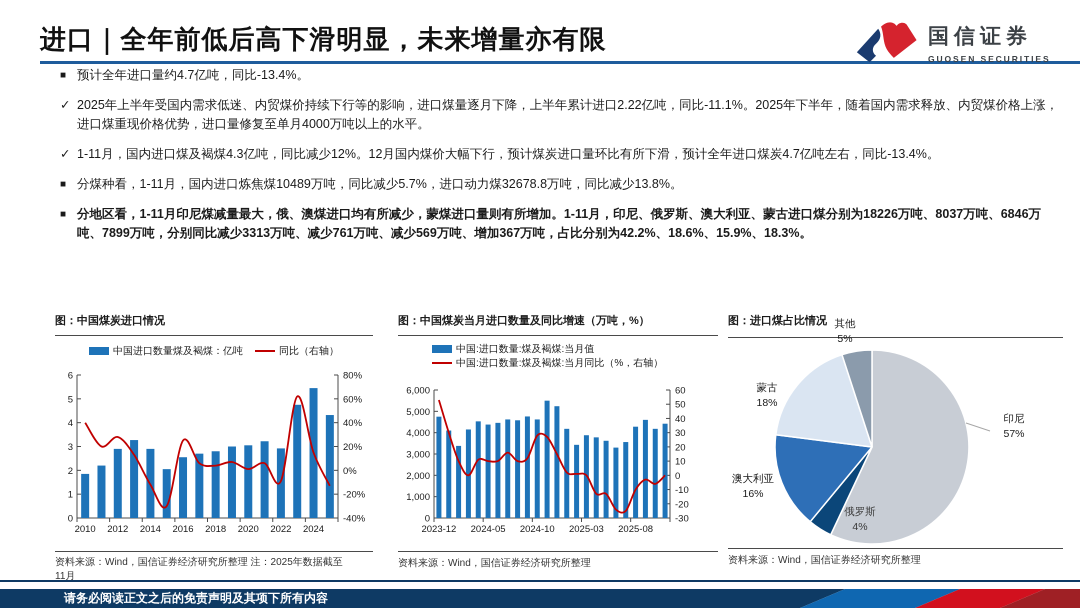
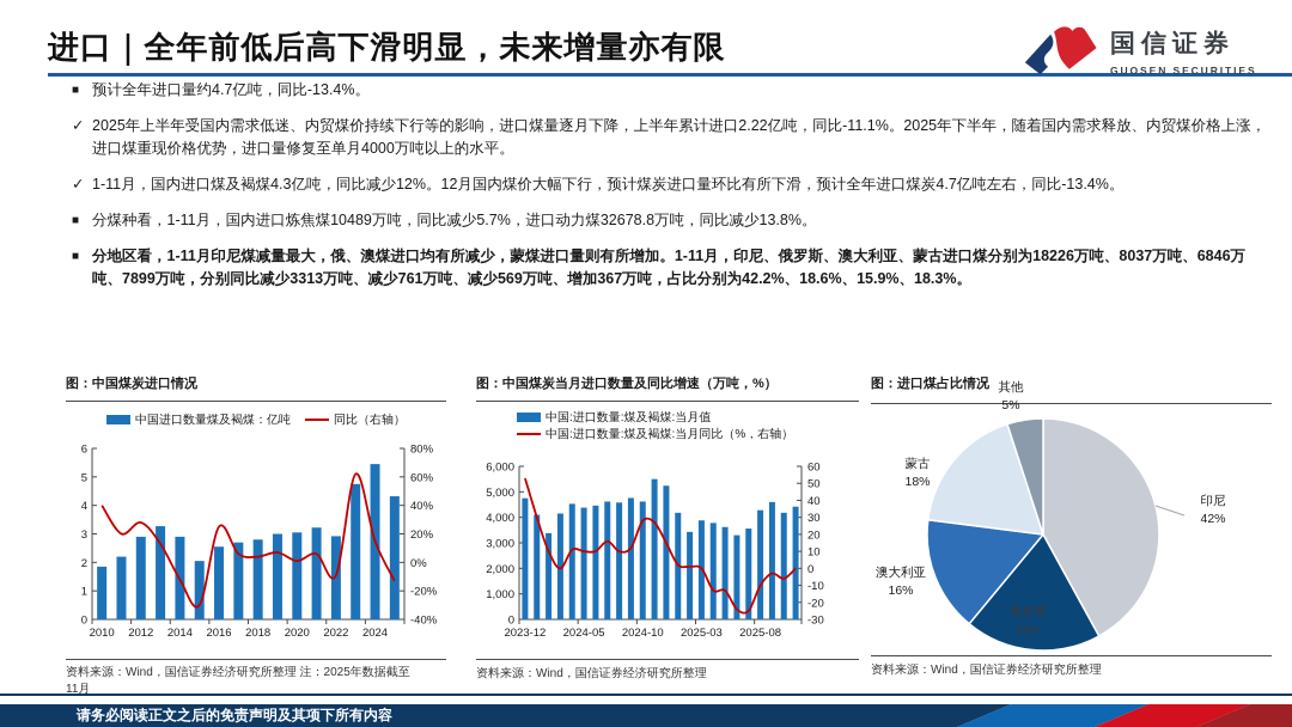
图：进口煤占比情况/印尼: 57% -> 42%
图：进口煤占比情况/俄罗斯: 4% -> 19%
